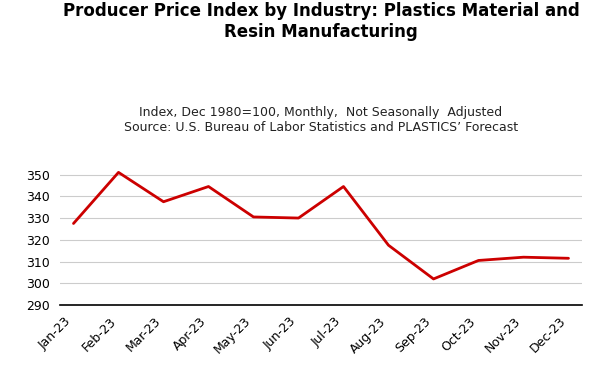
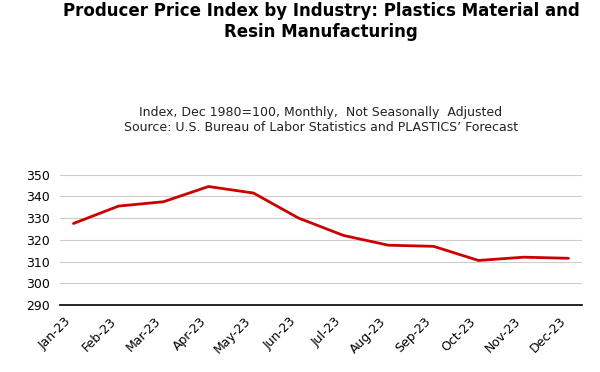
Feb-23: 351.0 -> 335.5
May-23: 330.5 -> 341.5
Jul-23: 344.5 -> 322.0
Sep-23: 302.0 -> 317.0
